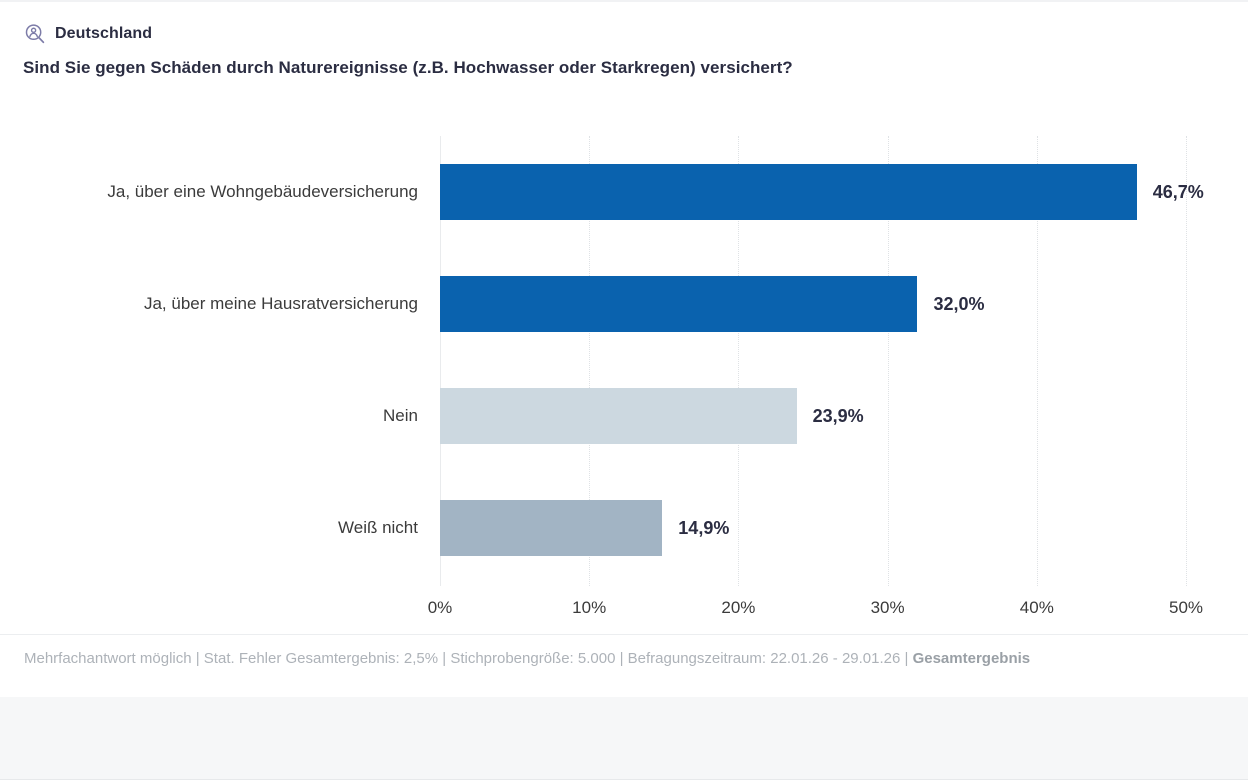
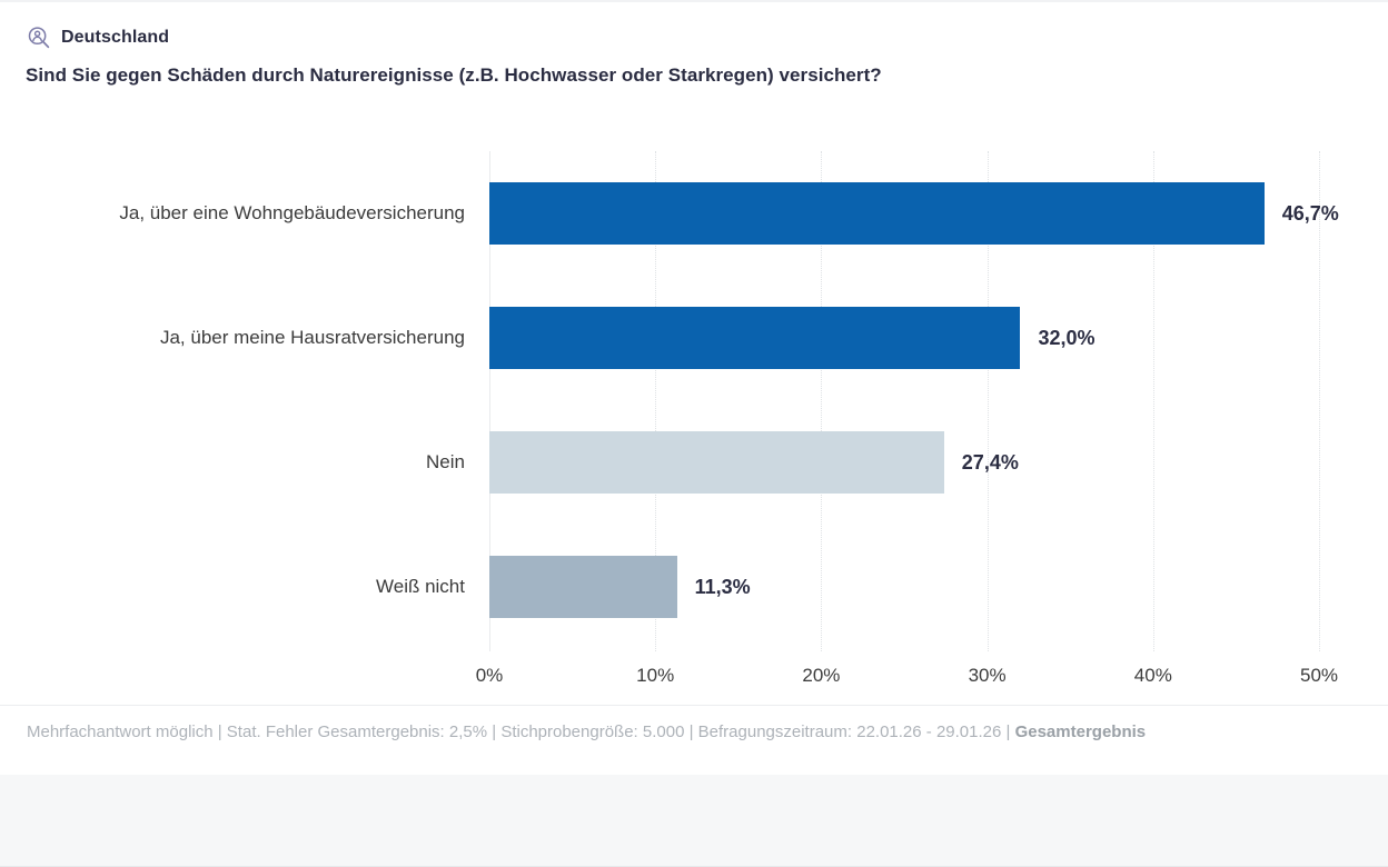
Nein: 23,9% -> 27,4%
Weiß nicht: 14,9% -> 11,3%
